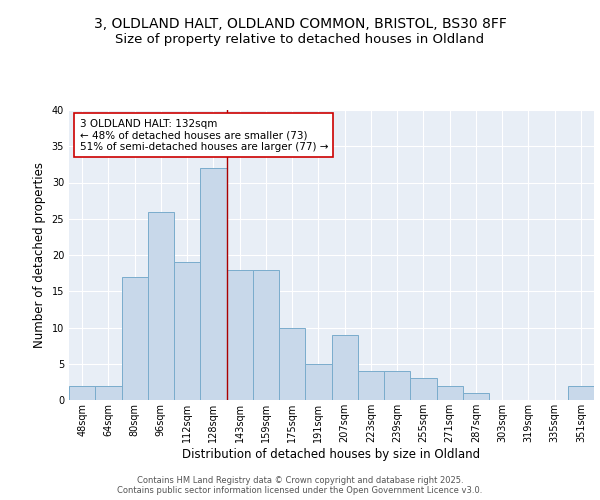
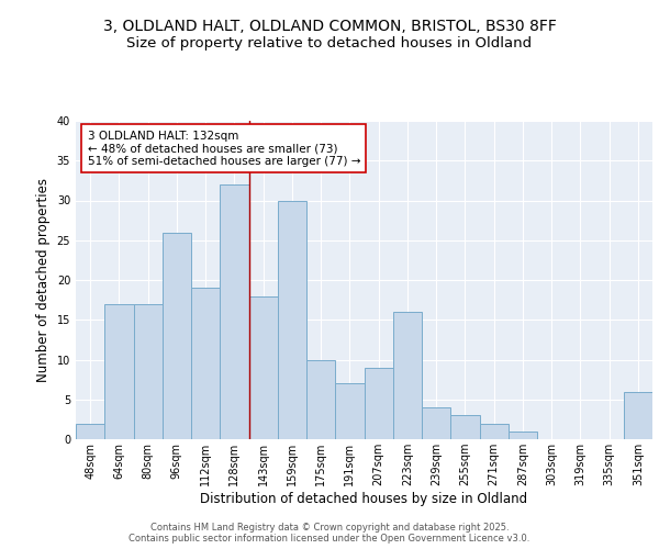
64sqm: 2 -> 17
159sqm: 18 -> 30
191sqm: 5 -> 7
223sqm: 4 -> 16
351sqm: 2 -> 6
